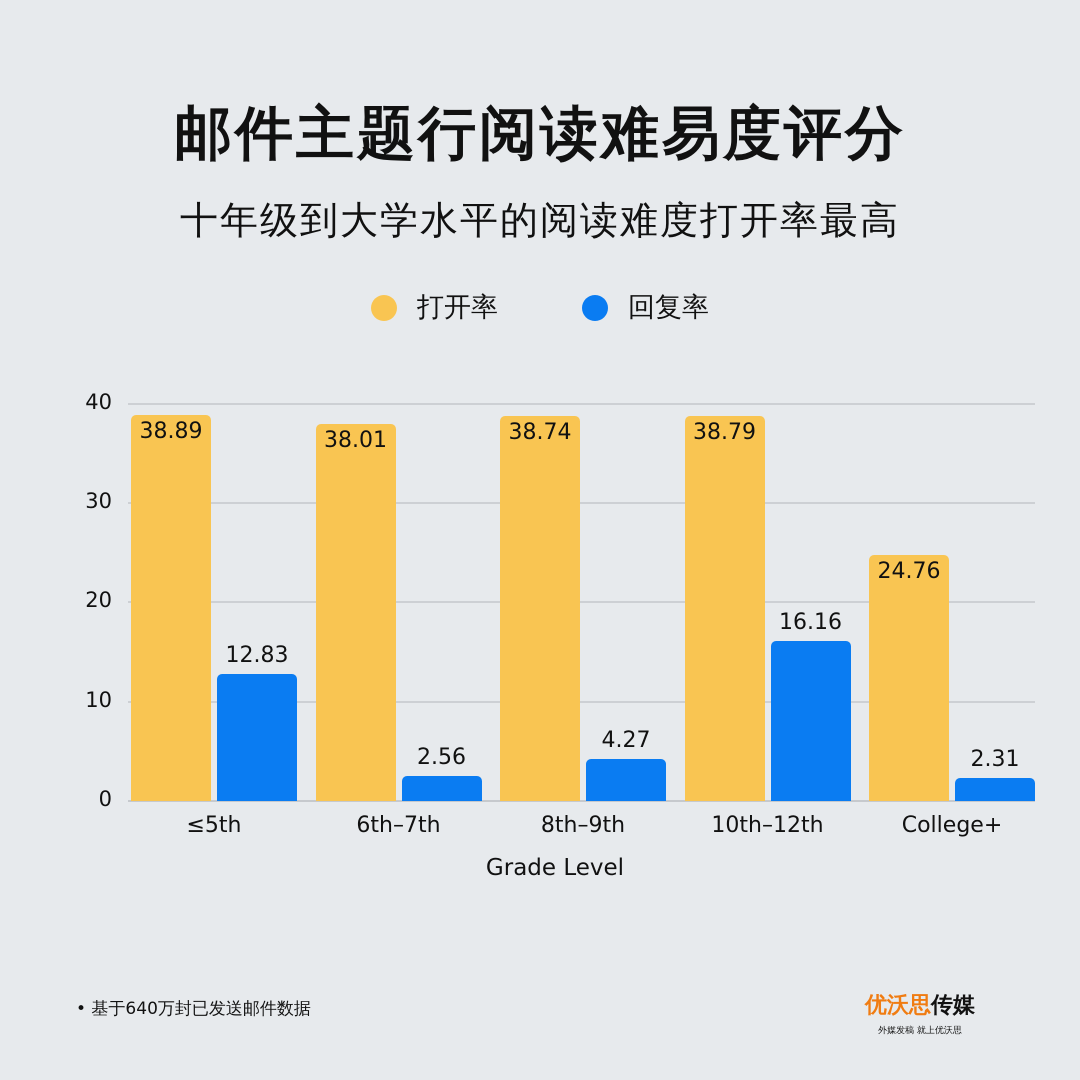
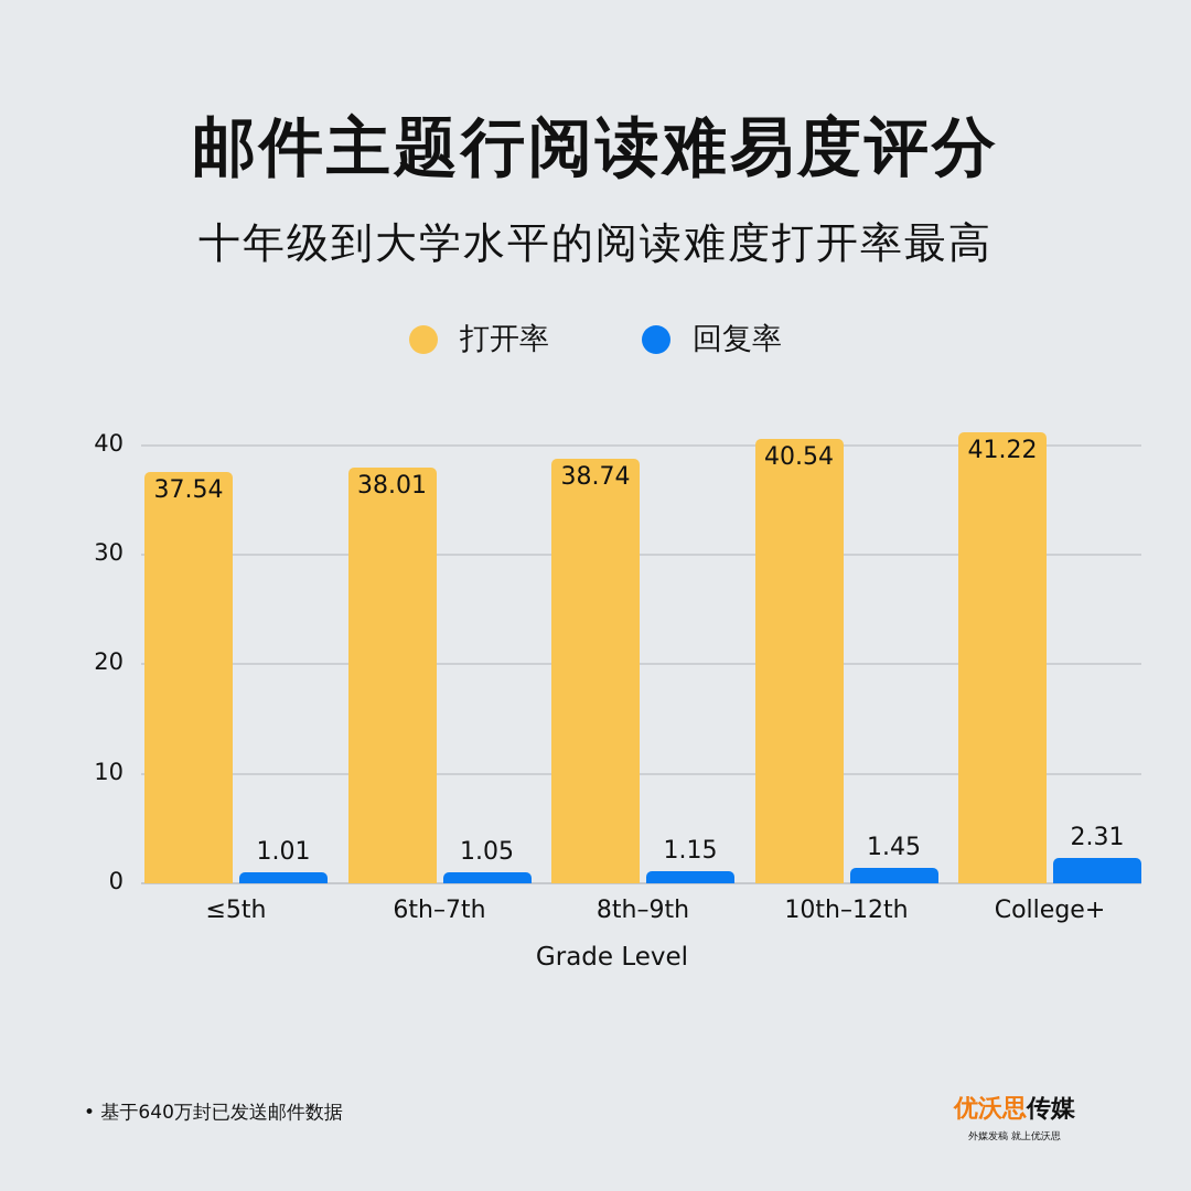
打开率/≤5th: 38.89 -> 37.54
回复率/≤5th: 12.83 -> 1.01
回复率/6th–7th: 2.56 -> 1.05
回复率/8th–9th: 4.27 -> 1.15
打开率/10th–12th: 38.79 -> 40.54
回复率/10th–12th: 16.16 -> 1.45
打开率/College+: 24.76 -> 41.22
